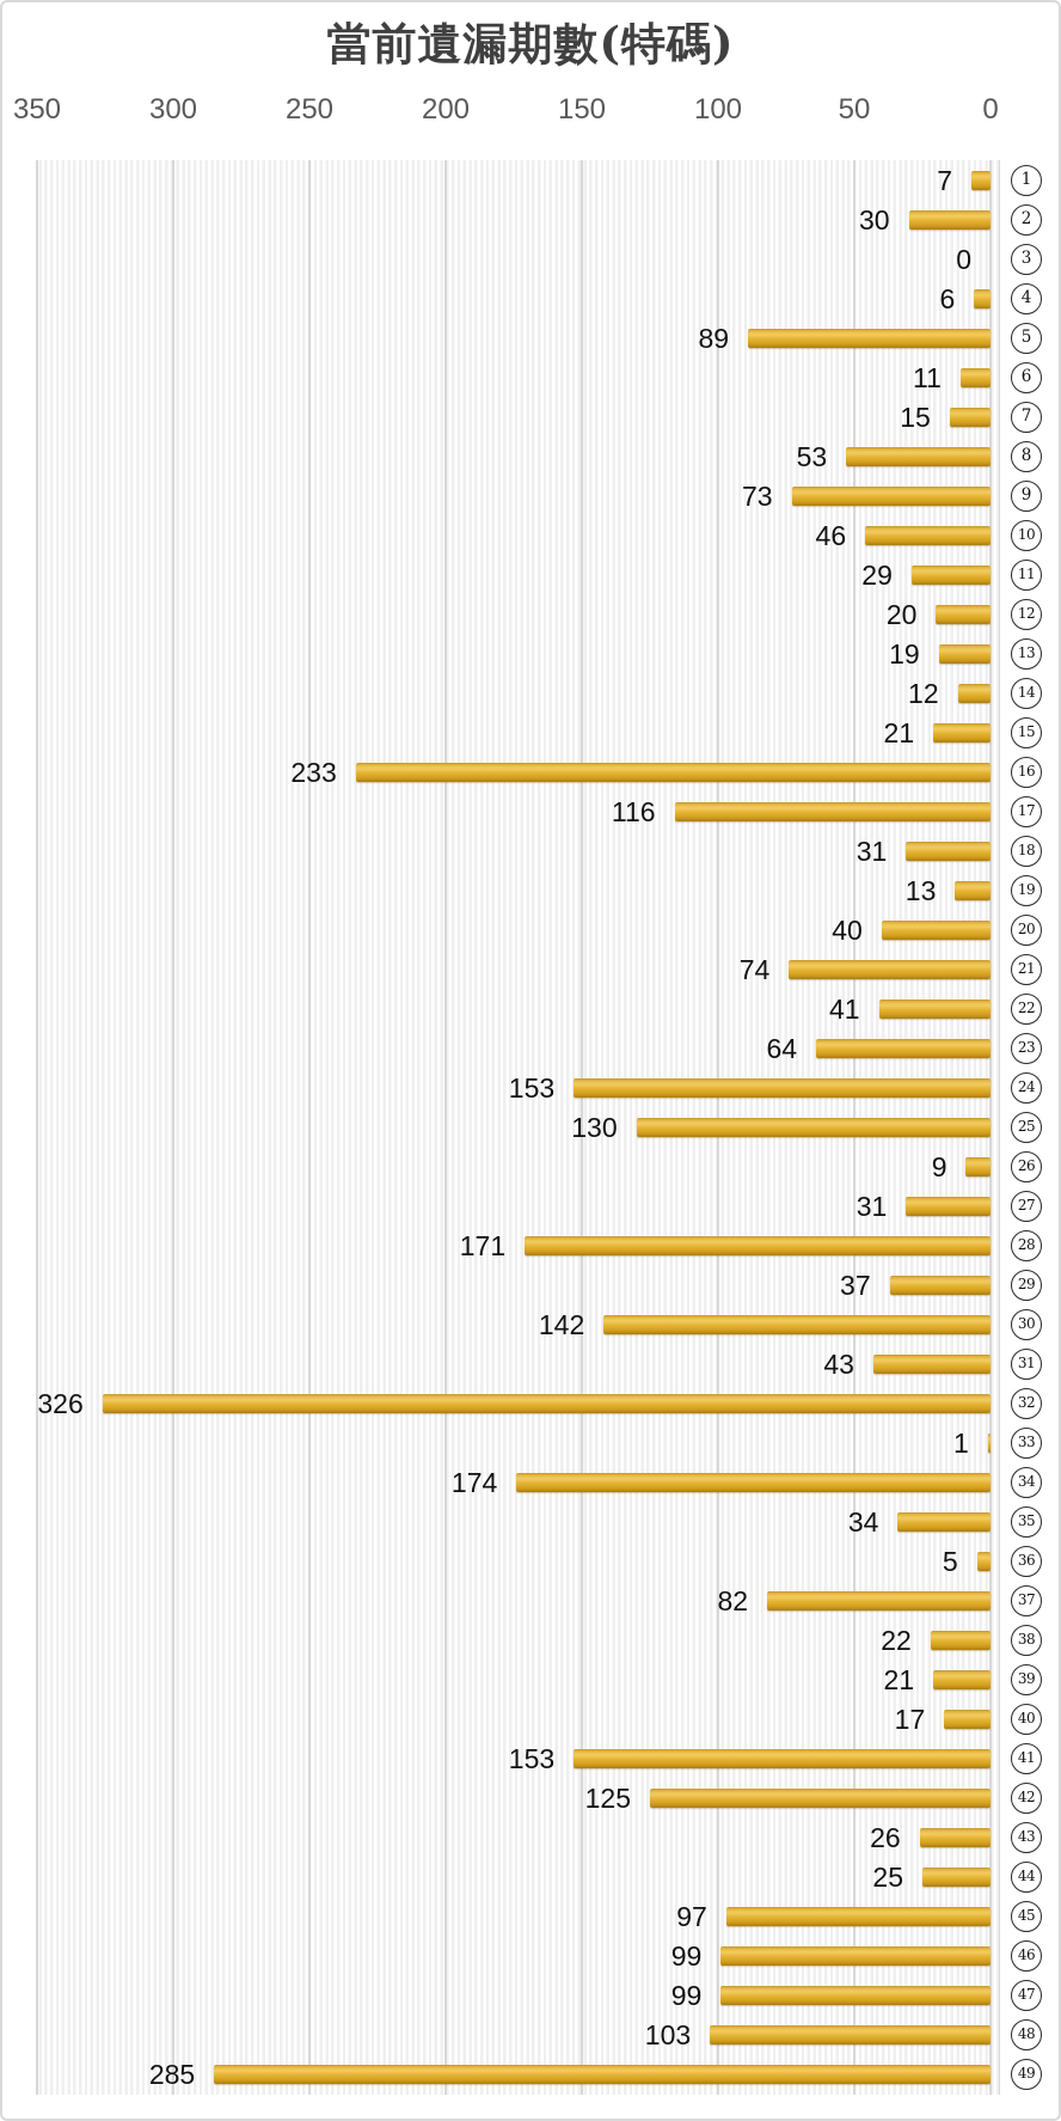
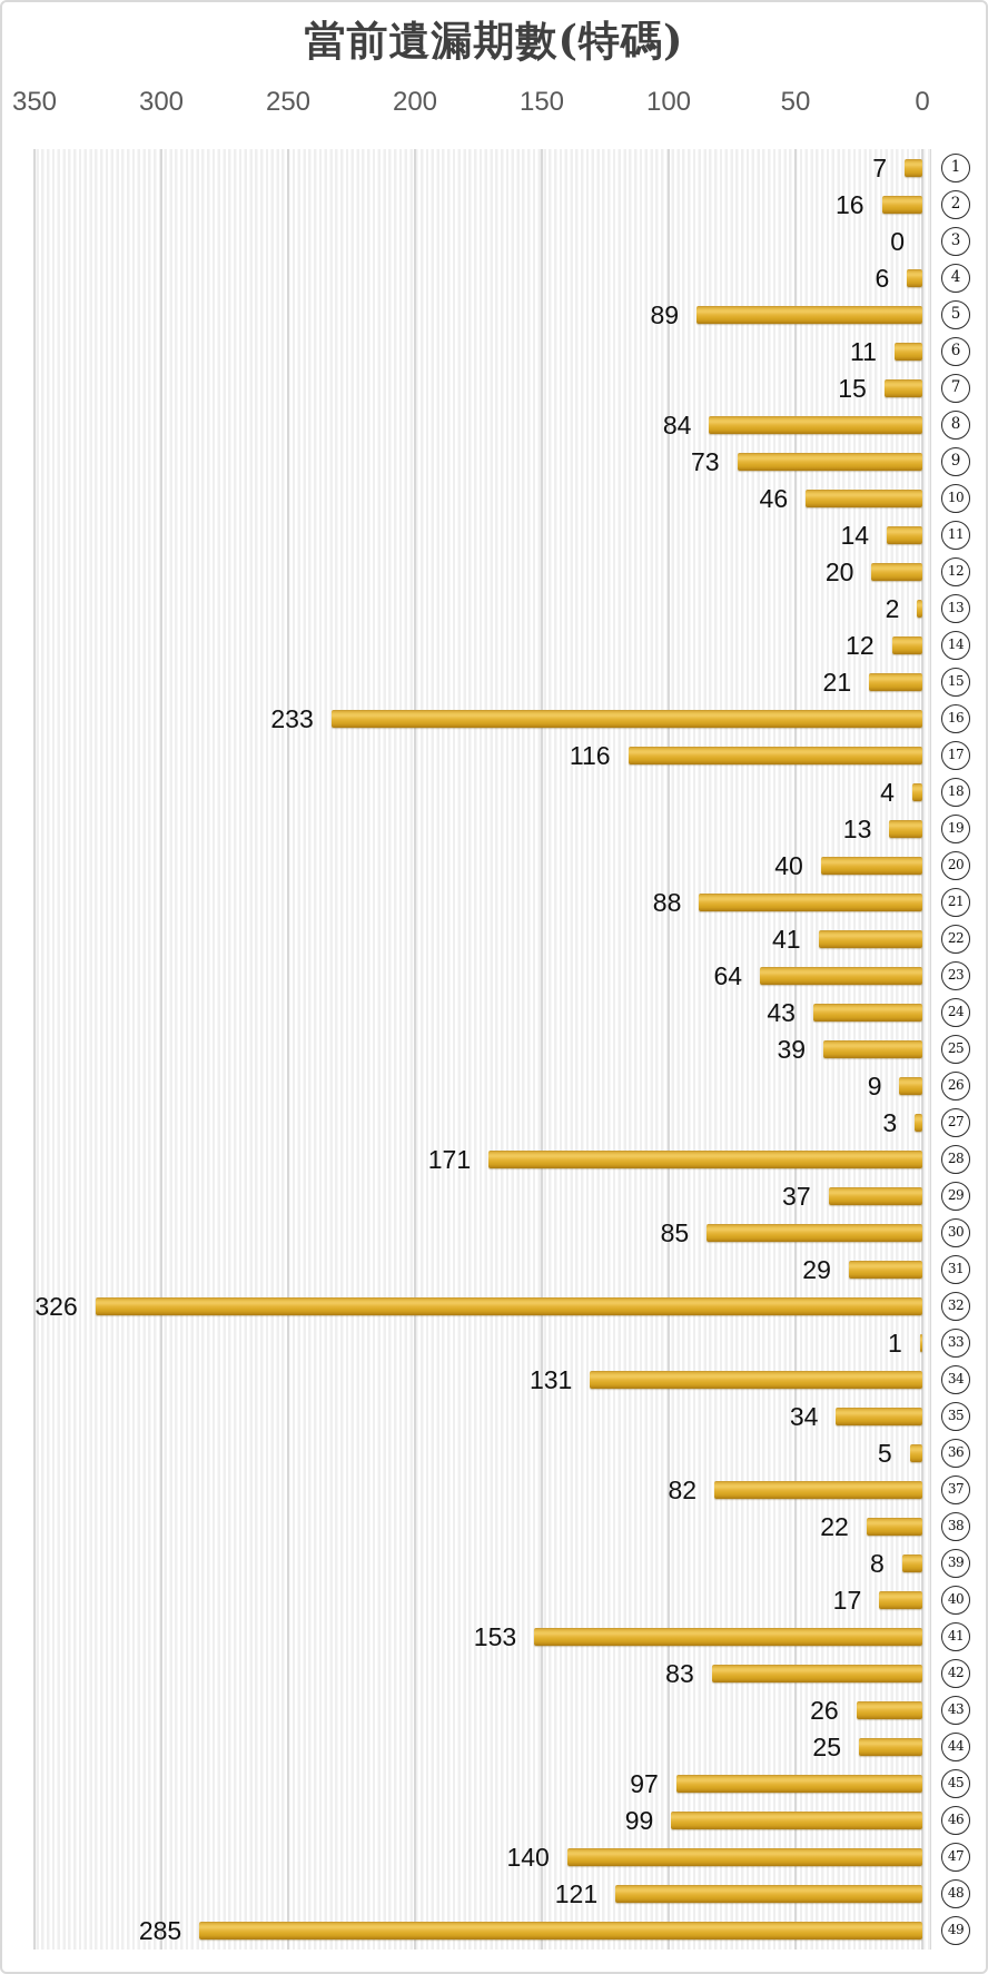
2: 30 -> 16
8: 53 -> 84
11: 29 -> 14
13: 19 -> 2
18: 31 -> 4
21: 74 -> 88
24: 153 -> 43
25: 130 -> 39
27: 31 -> 3
30: 142 -> 85
31: 43 -> 29
34: 174 -> 131
39: 21 -> 8
42: 125 -> 83
47: 99 -> 140
48: 103 -> 121
